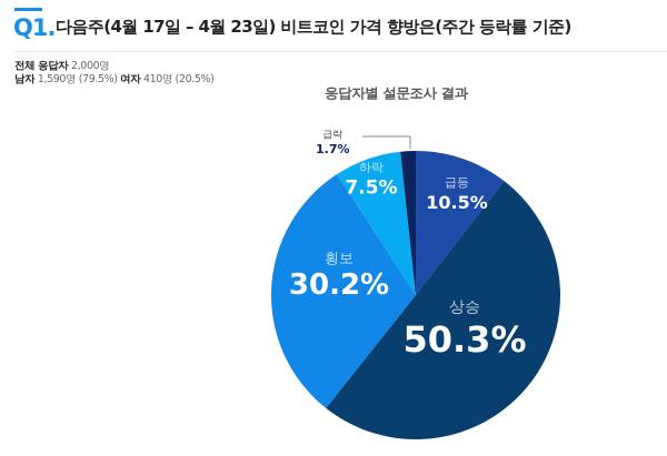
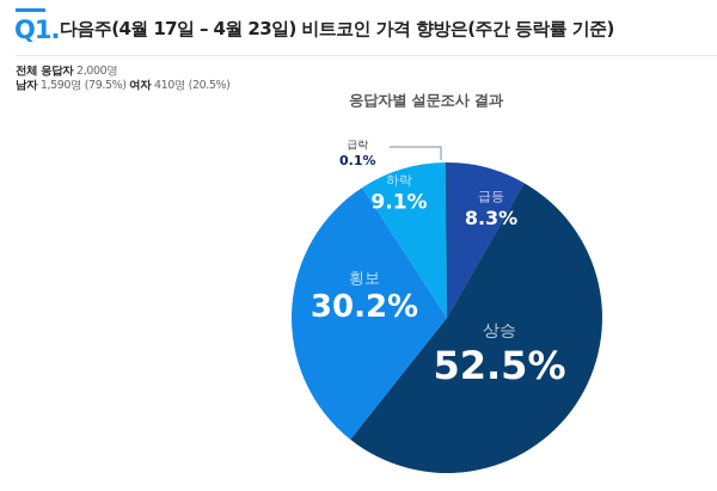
급등: 10.5% -> 8.3%
상승: 50.3% -> 52.5%
하락: 7.5% -> 9.1%
급락: 1.7% -> 0.1%
